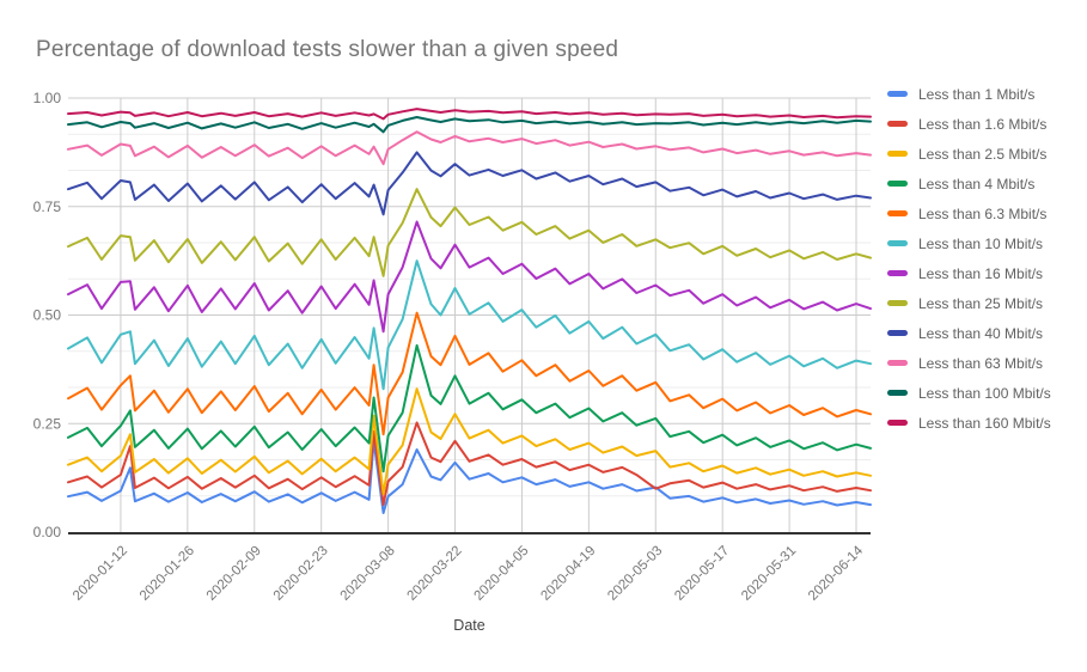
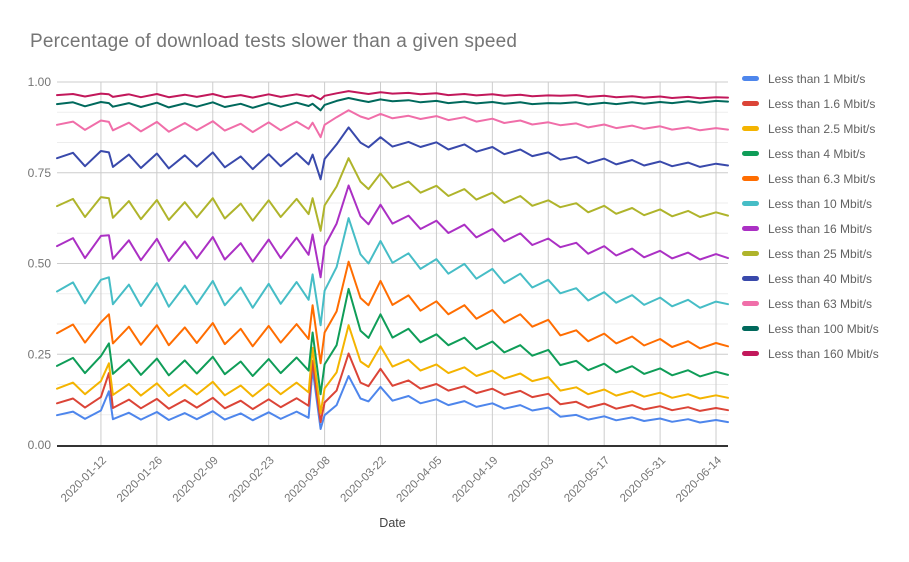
Less than 1.6 Mbit/s/2020-05-03: 0.10 -> 0.14
